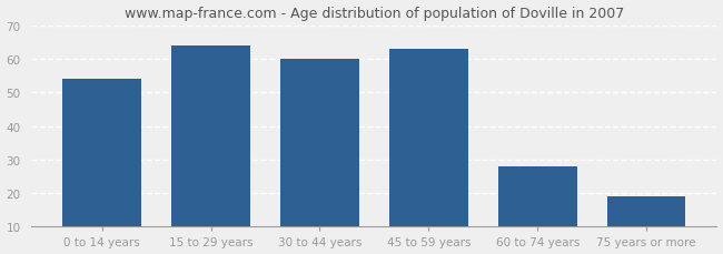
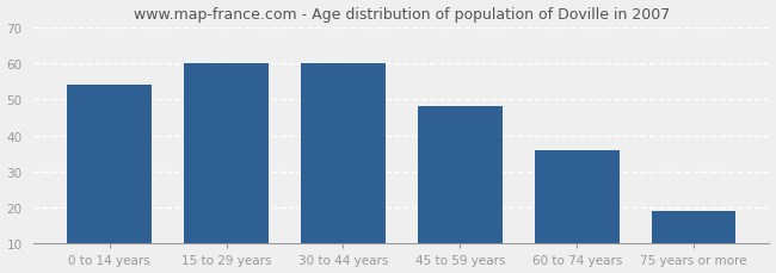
15 to 29 years: 64 -> 60
45 to 59 years: 63 -> 48
60 to 74 years: 28 -> 36
